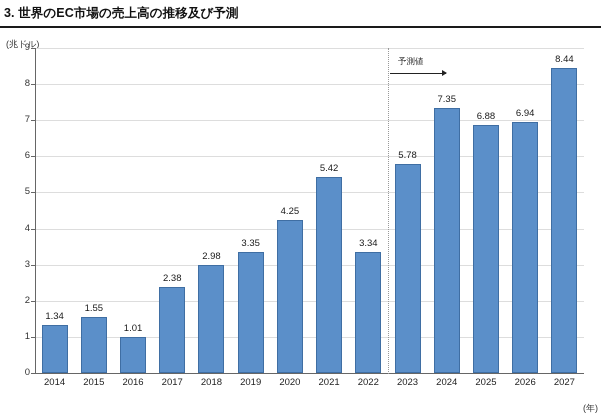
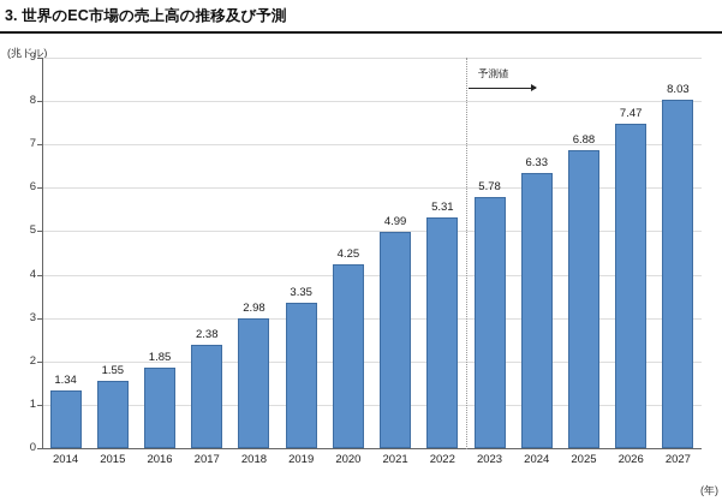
2016: 1.01 -> 1.85
2021: 5.42 -> 4.99
2022: 3.34 -> 5.31
2024: 7.35 -> 6.33
2026: 6.94 -> 7.47
2027: 8.44 -> 8.03
